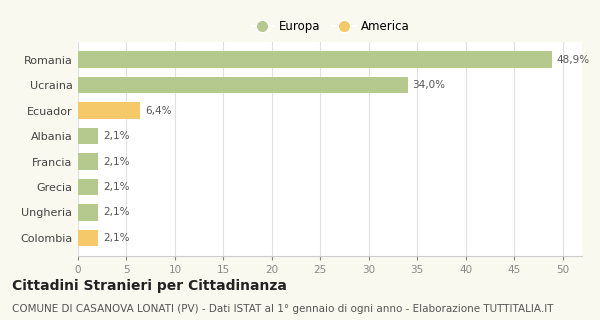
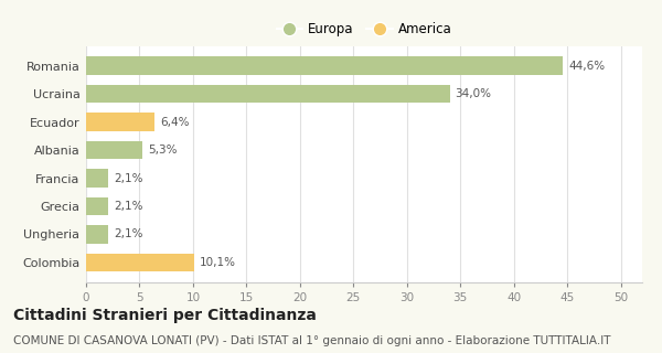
Romania: 48,9% -> 44,6%
Albania: 2,1% -> 5,3%
Colombia: 2,1% -> 10,1%
